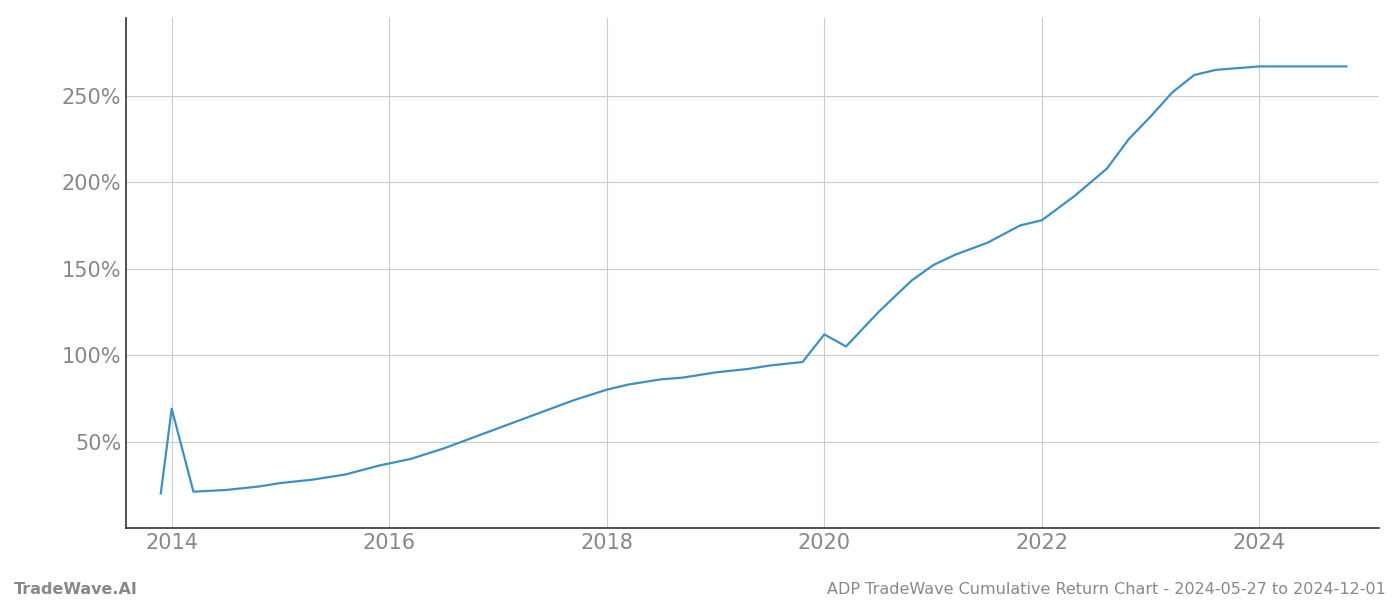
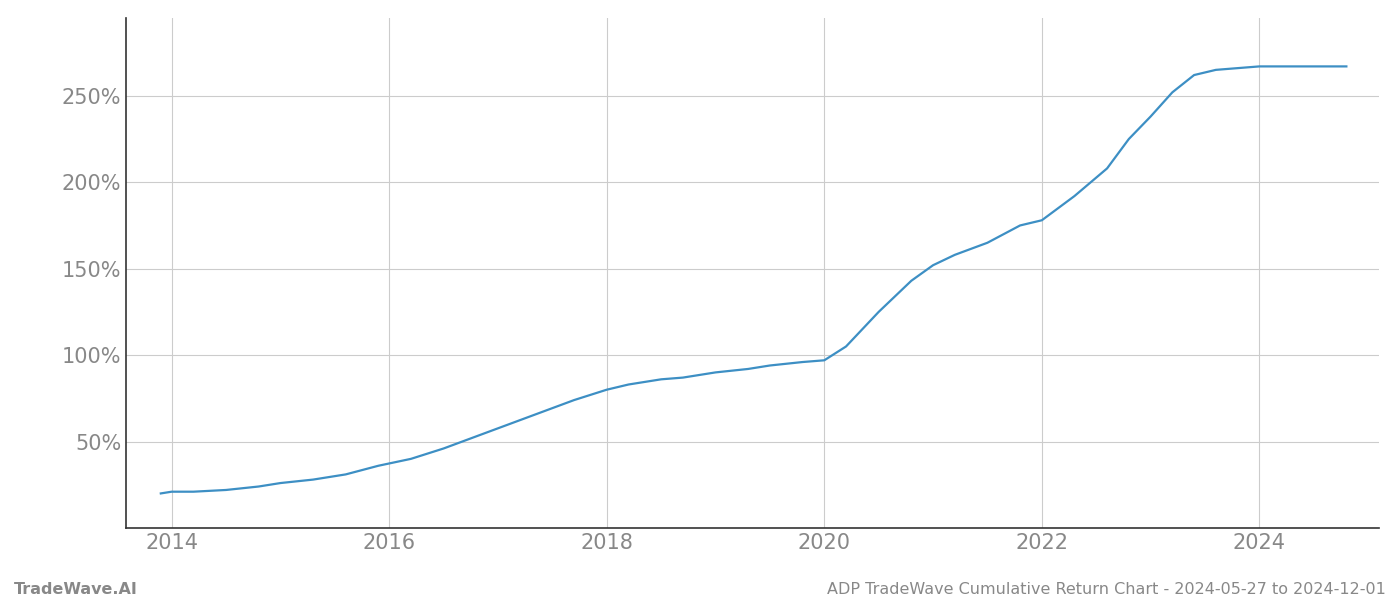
2014: 69% -> 21%
2020: 112% -> 97%
